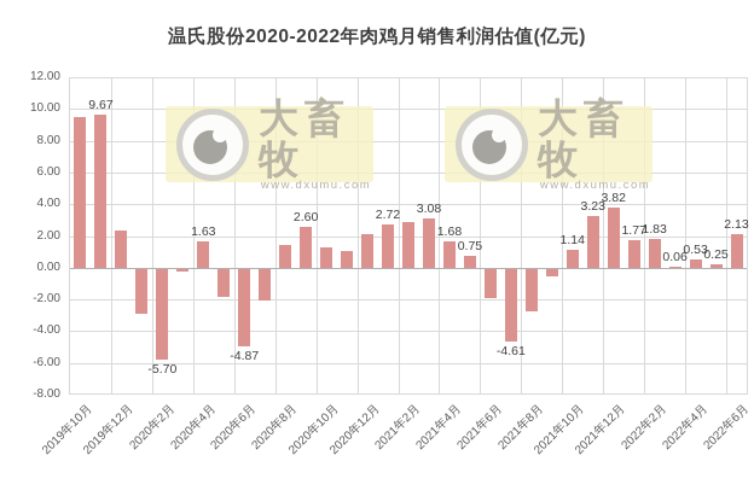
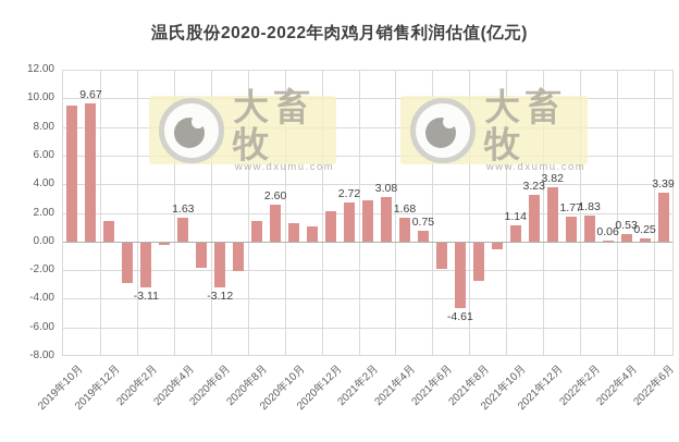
2019年12月: 2.4 -> 1.4
2020年2月: -5.70 -> -3.11
2020年6月: -4.87 -> -3.12
2022年6月: 2.13 -> 3.39
